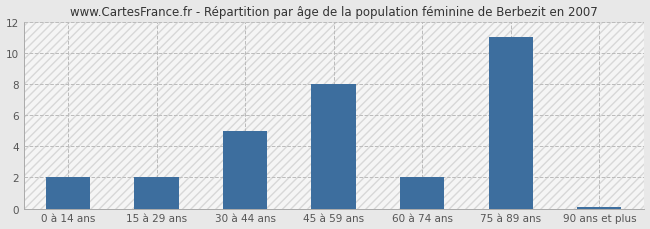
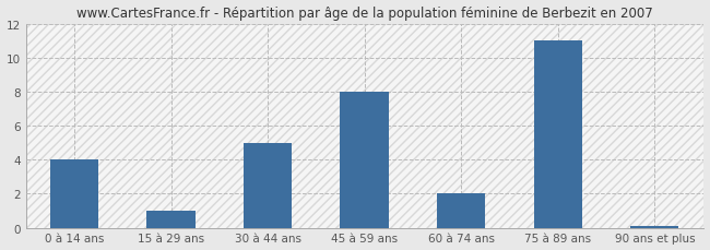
0 à 14 ans: 2.0 -> 4.0
15 à 29 ans: 2.0 -> 1.0
